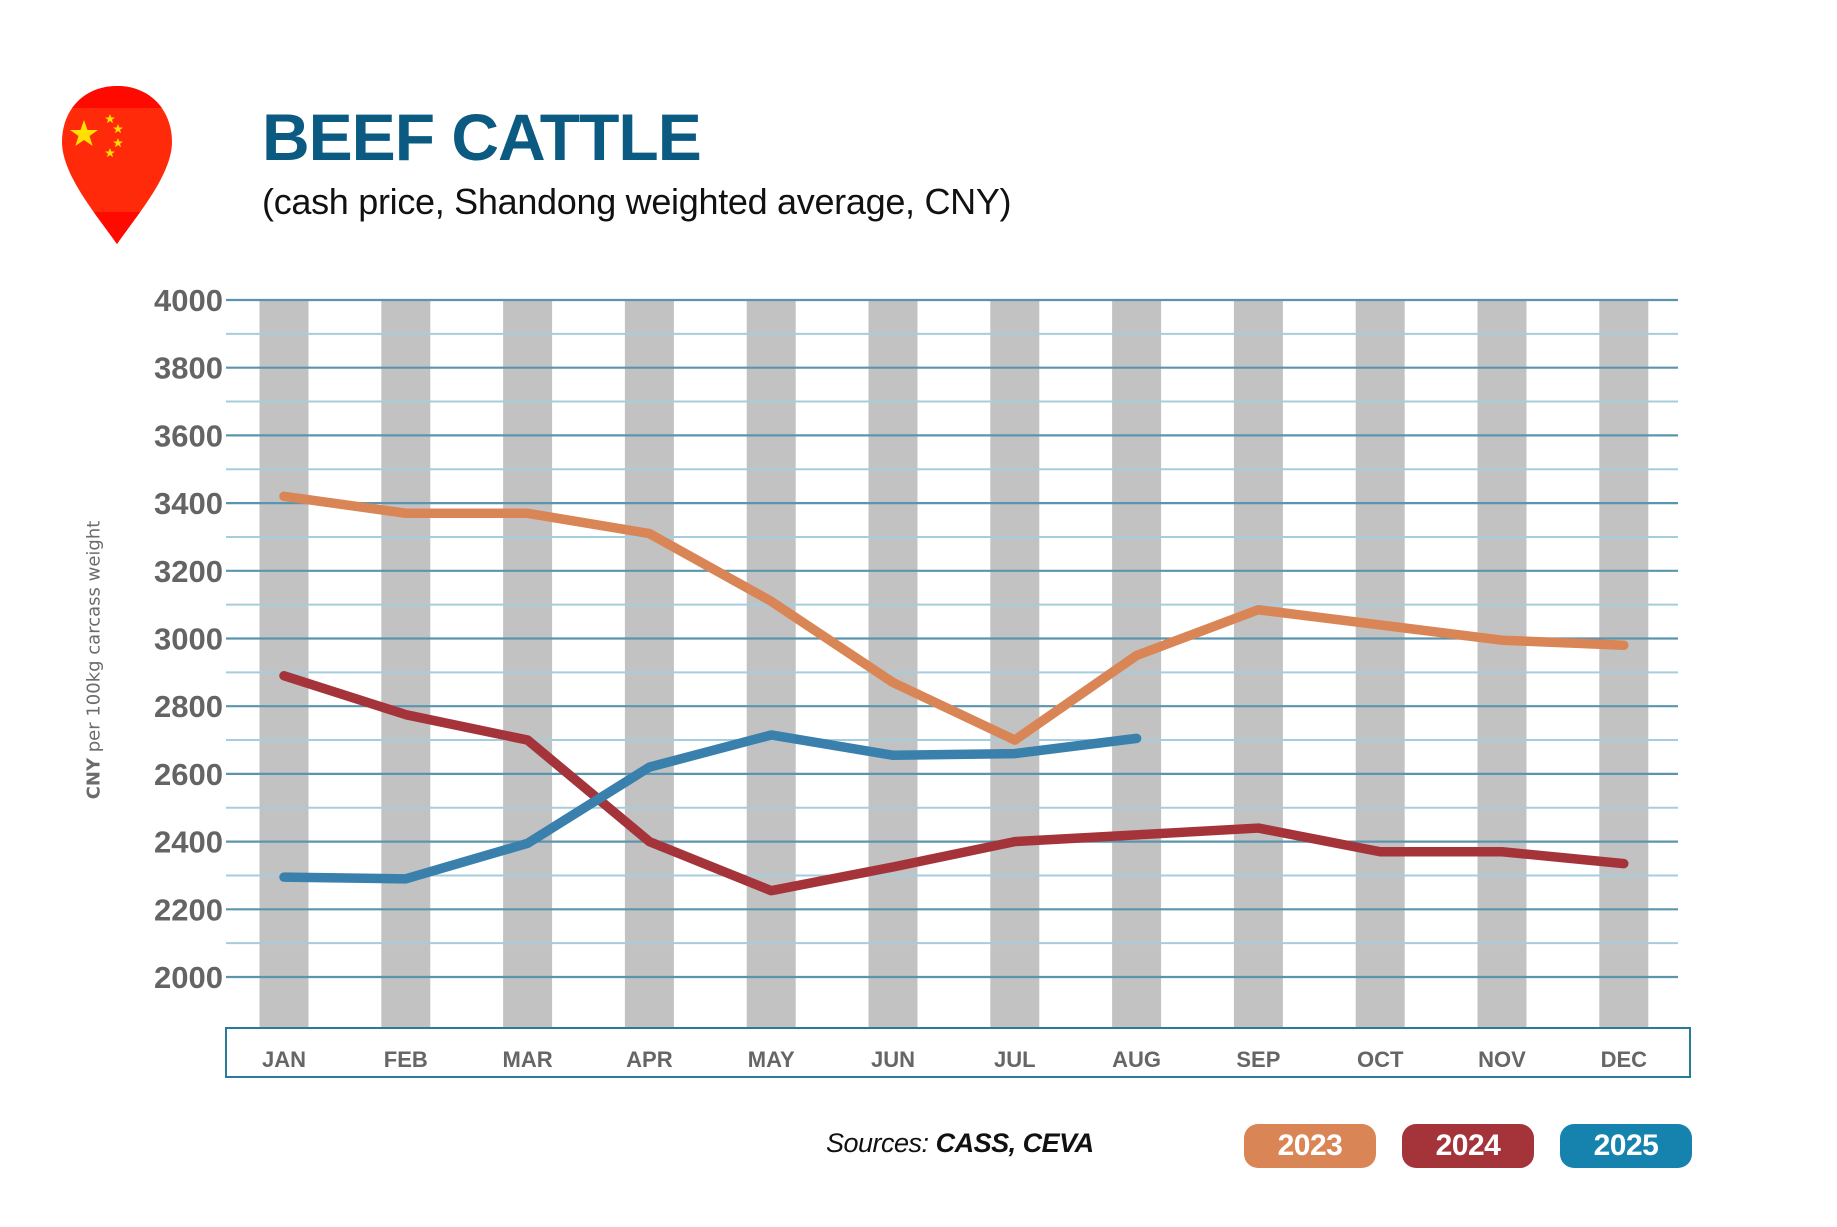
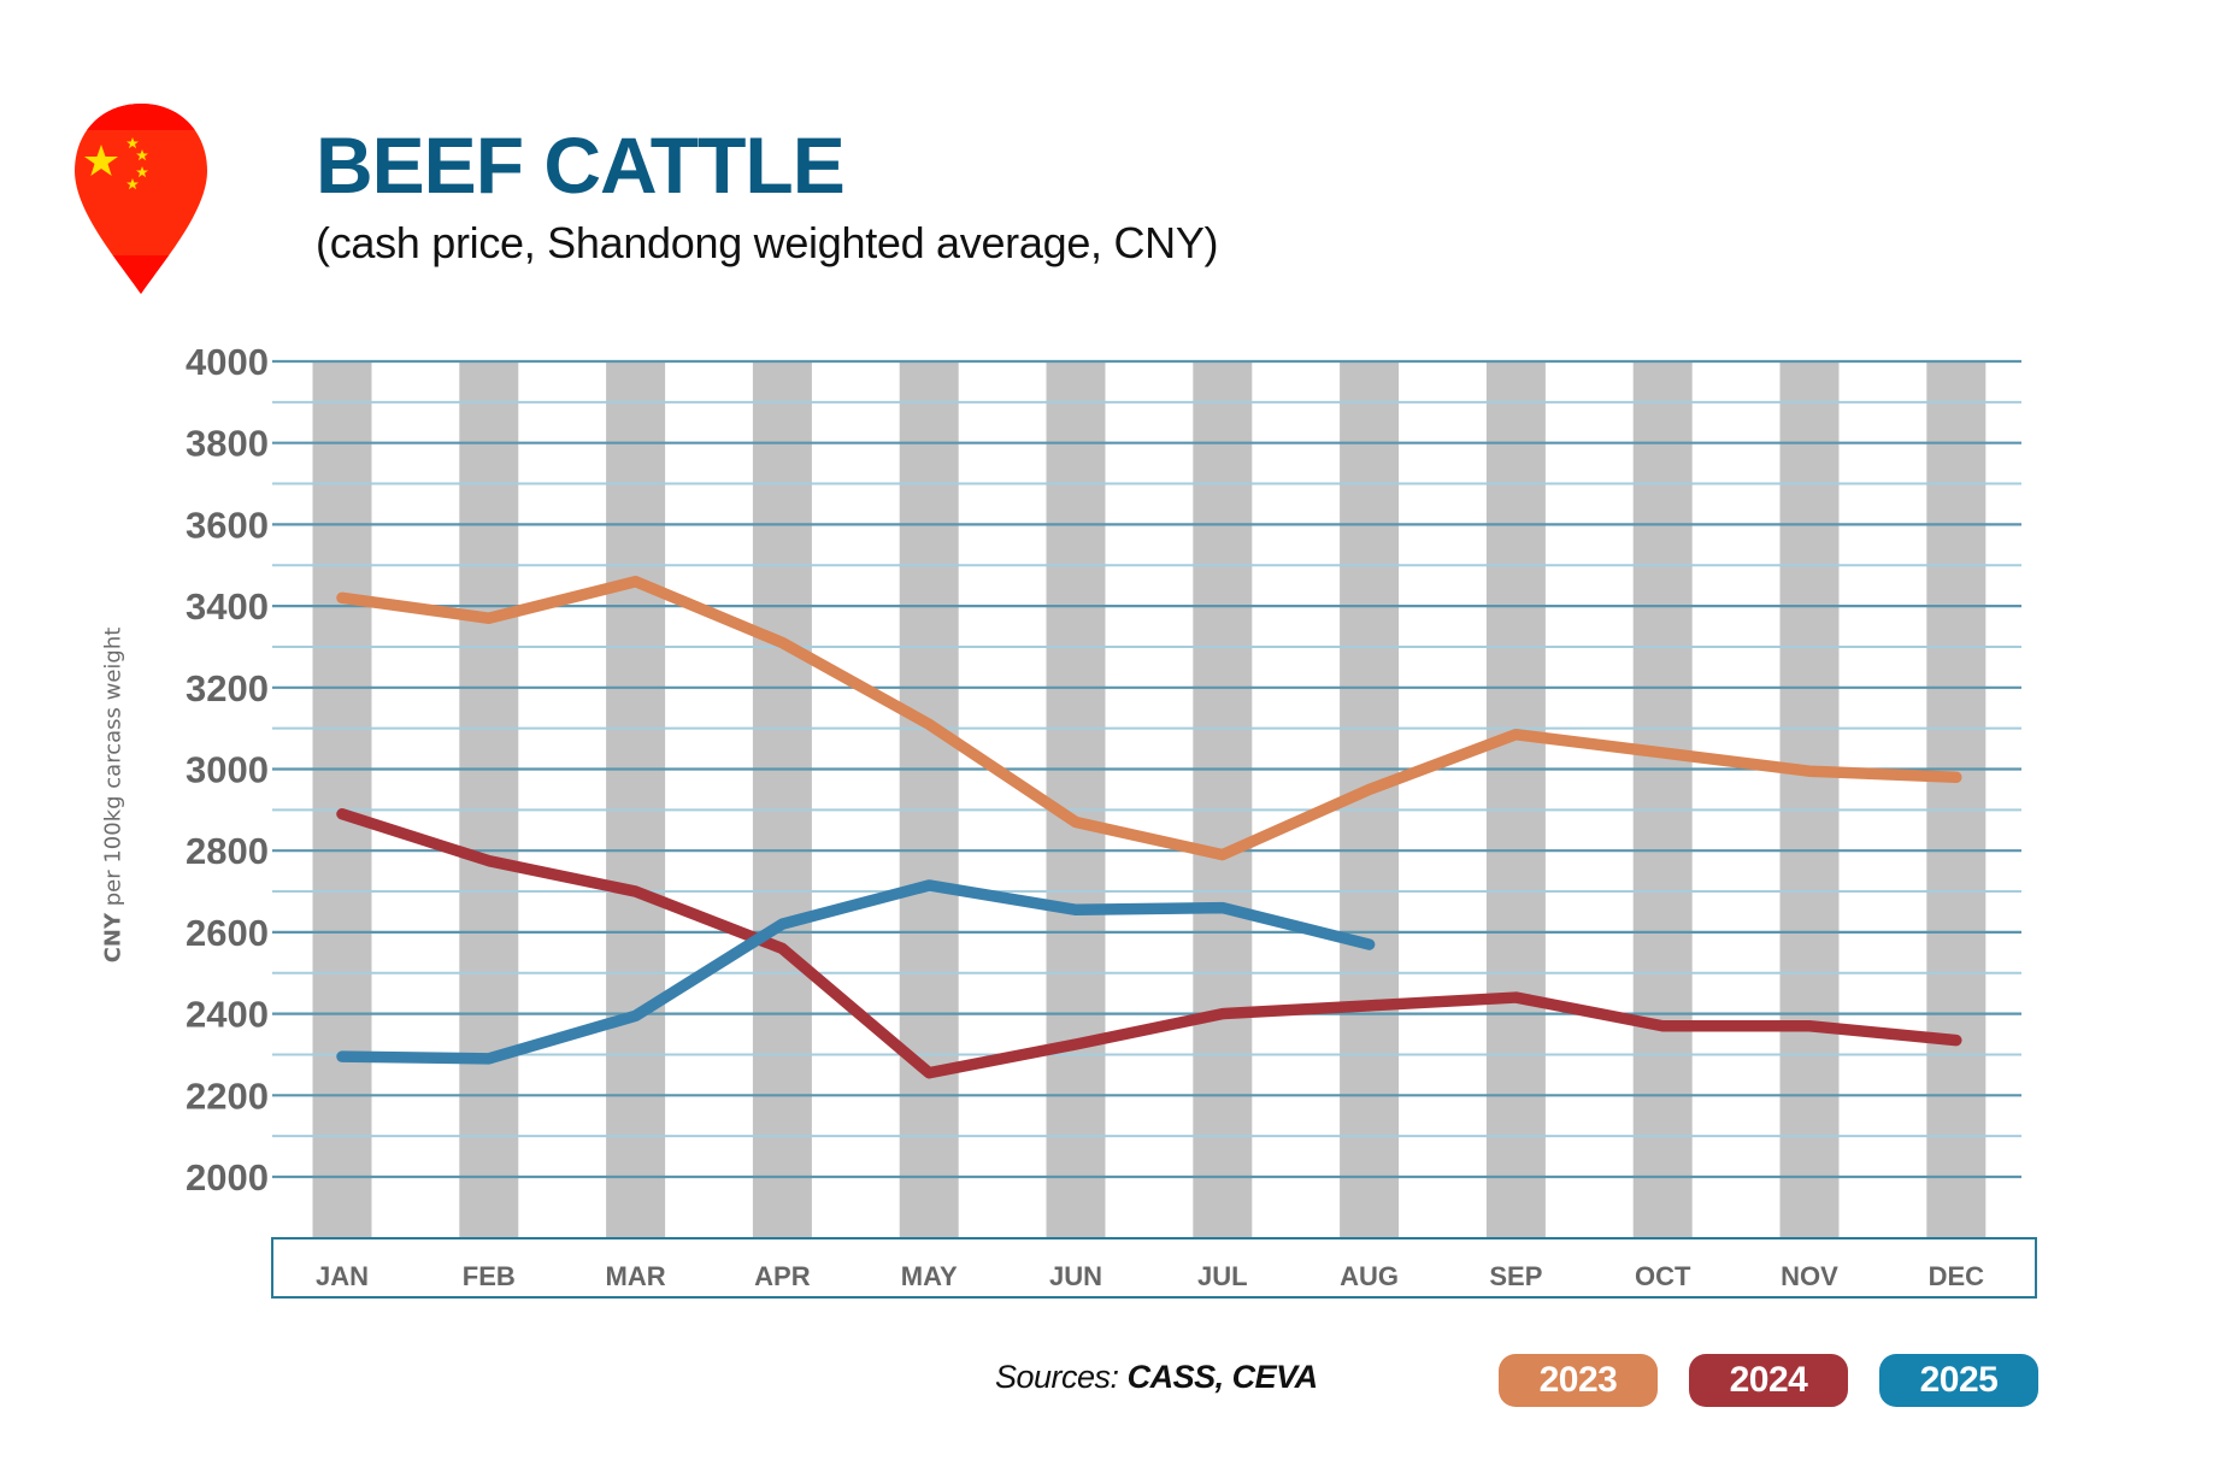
2023/MAR: 3370 -> 3460
2024/APR: 2400 -> 2560
2023/JUL: 2700 -> 2790
2025/AUG: 2700 -> 2570
